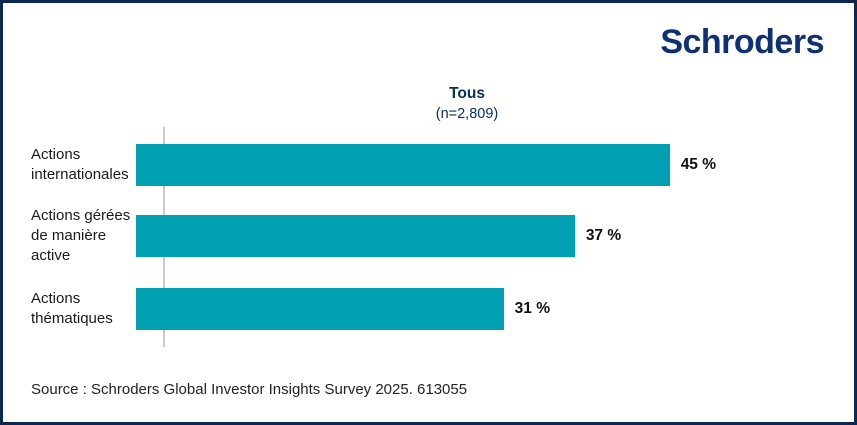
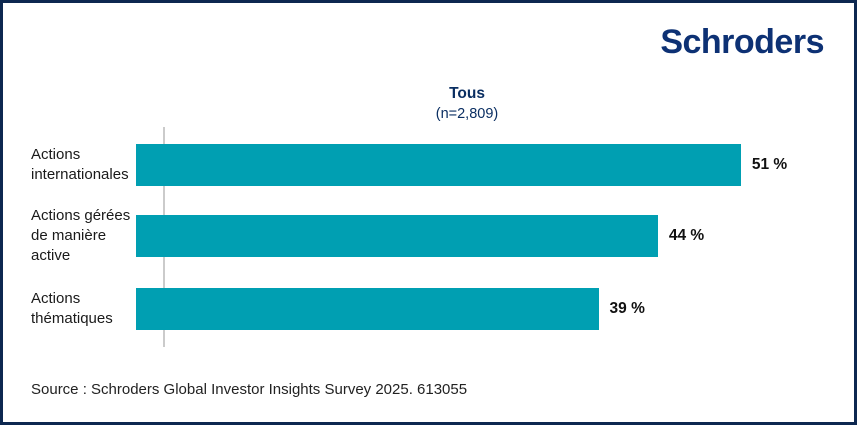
Actions internationales: 45 -> 51
Actions gérées de manière active: 37 -> 44
Actions thématiques: 31 -> 39
